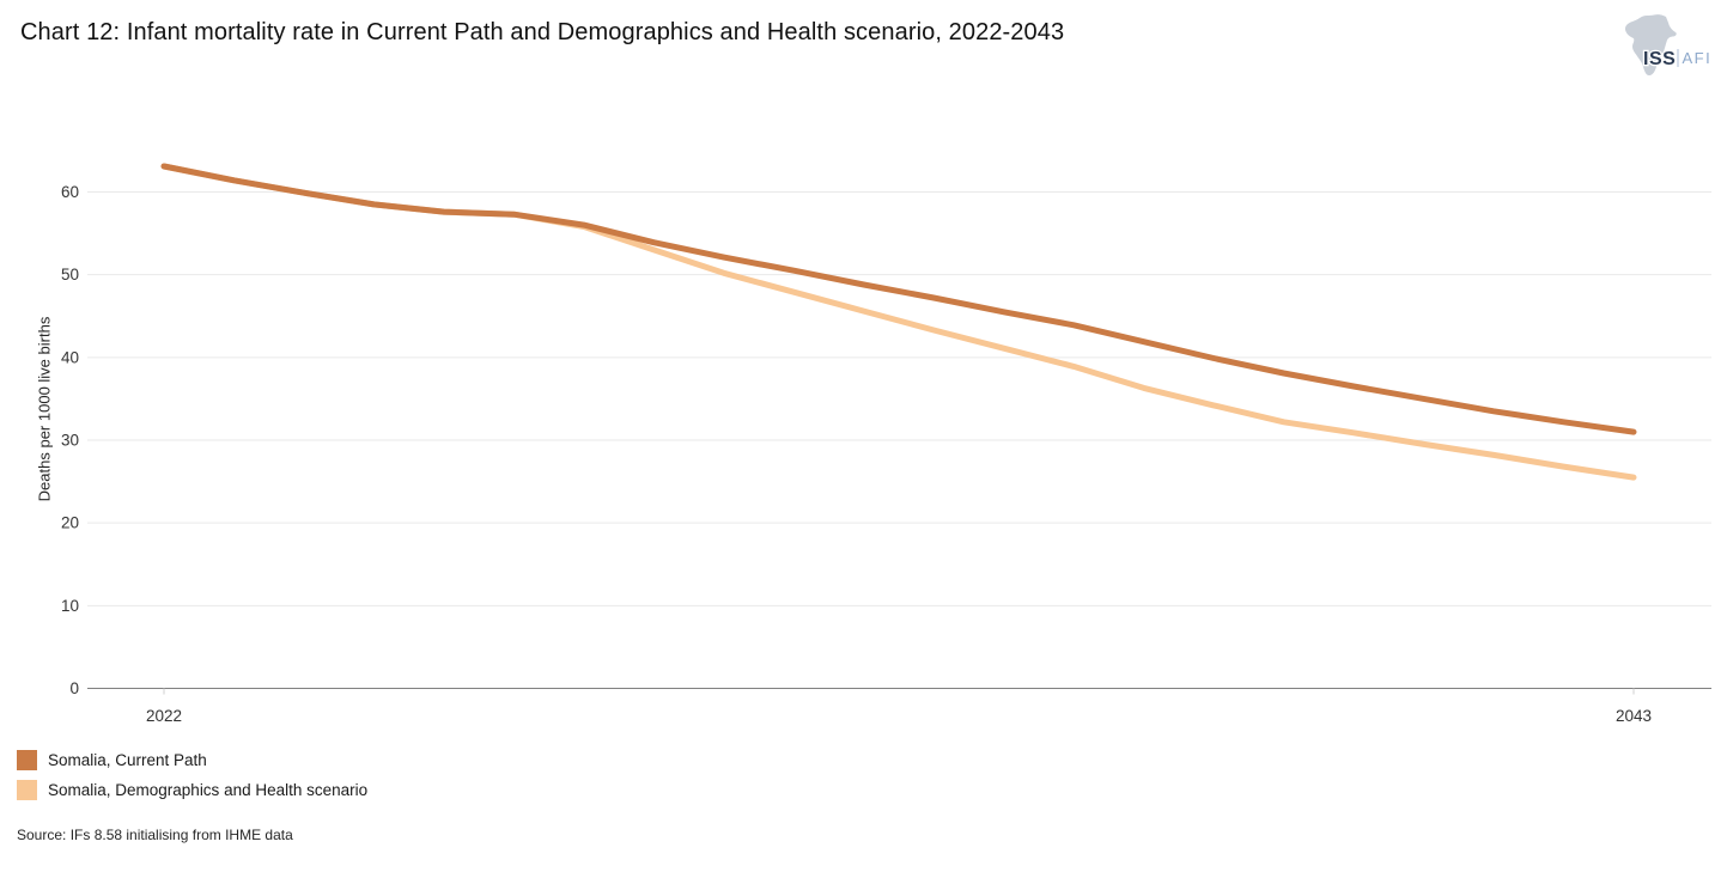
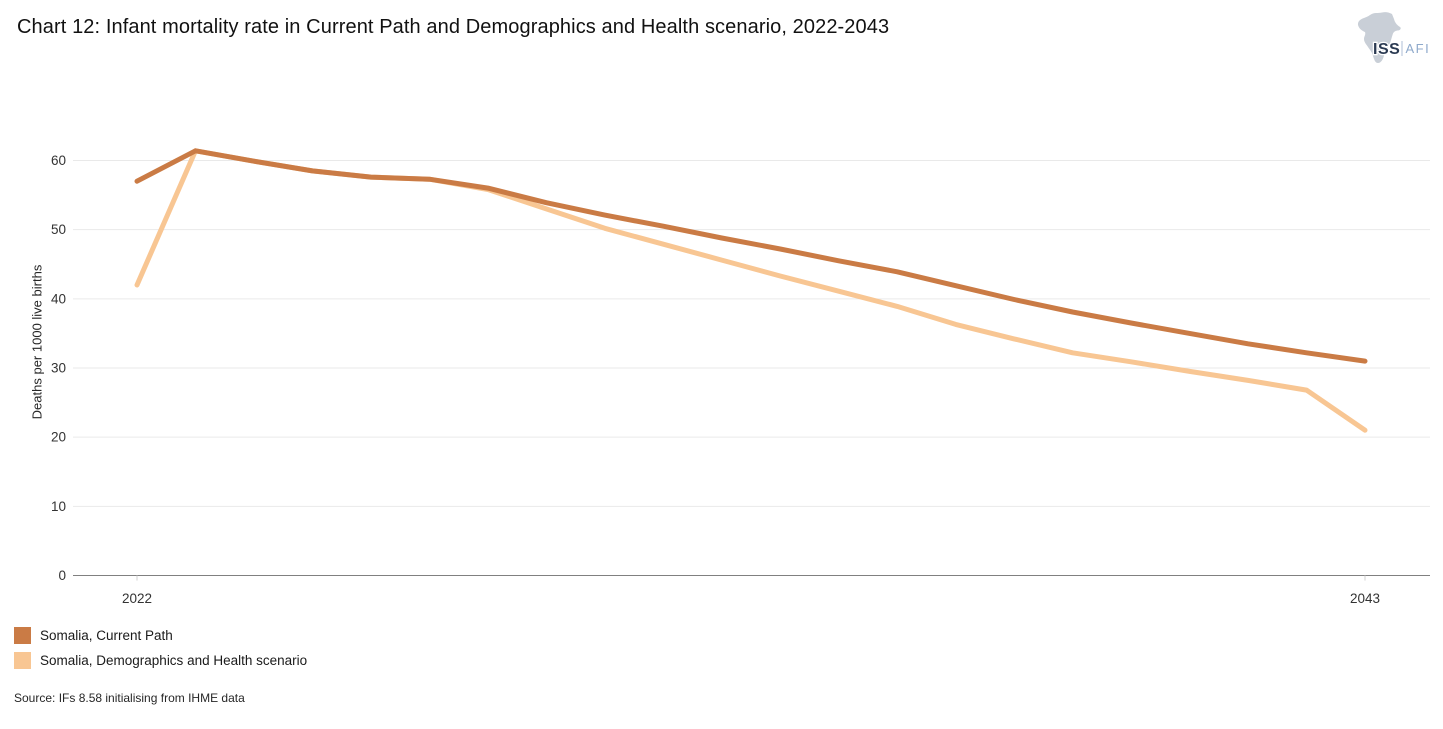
Somalia, Current Path/2022: 63 -> 57
Somalia, Demographics and Health scenario/2022: 63 -> 42
Somalia, Demographics and Health scenario/2043: 26 -> 21
